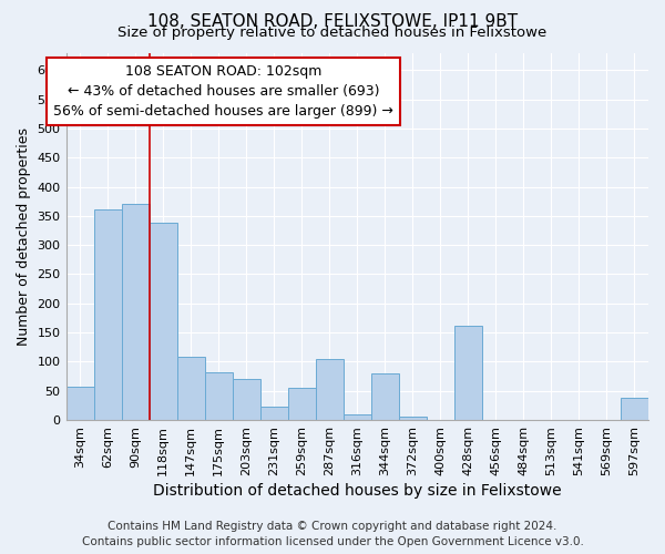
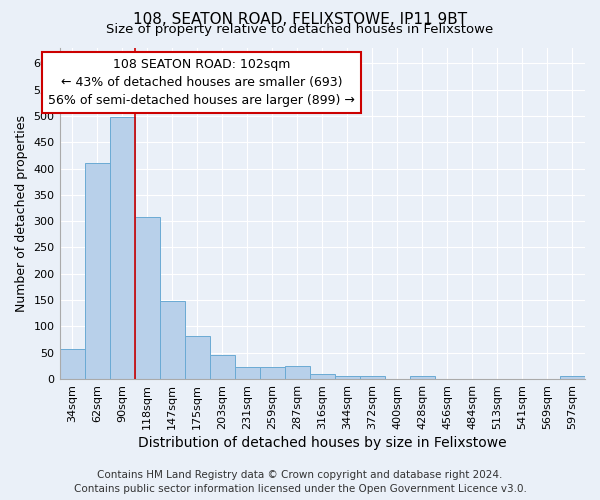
62sqm: 362 -> 411
90sqm: 370 -> 497
118sqm: 338 -> 308
147sqm: 108 -> 148
203sqm: 70 -> 46
259sqm: 56 -> 23
287sqm: 104 -> 25
344sqm: 80 -> 6
428sqm: 162 -> 5
597sqm: 38 -> 5
